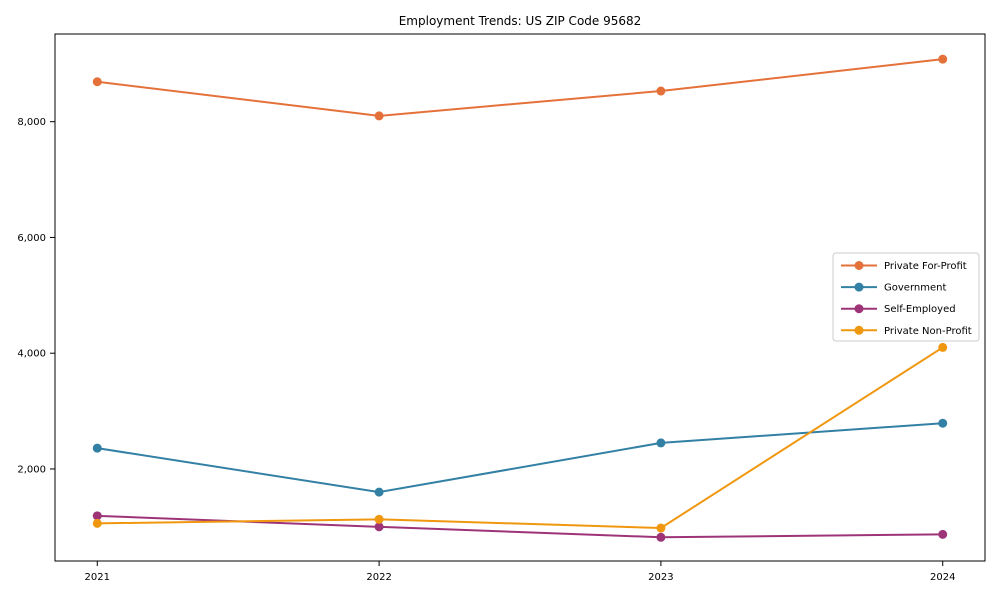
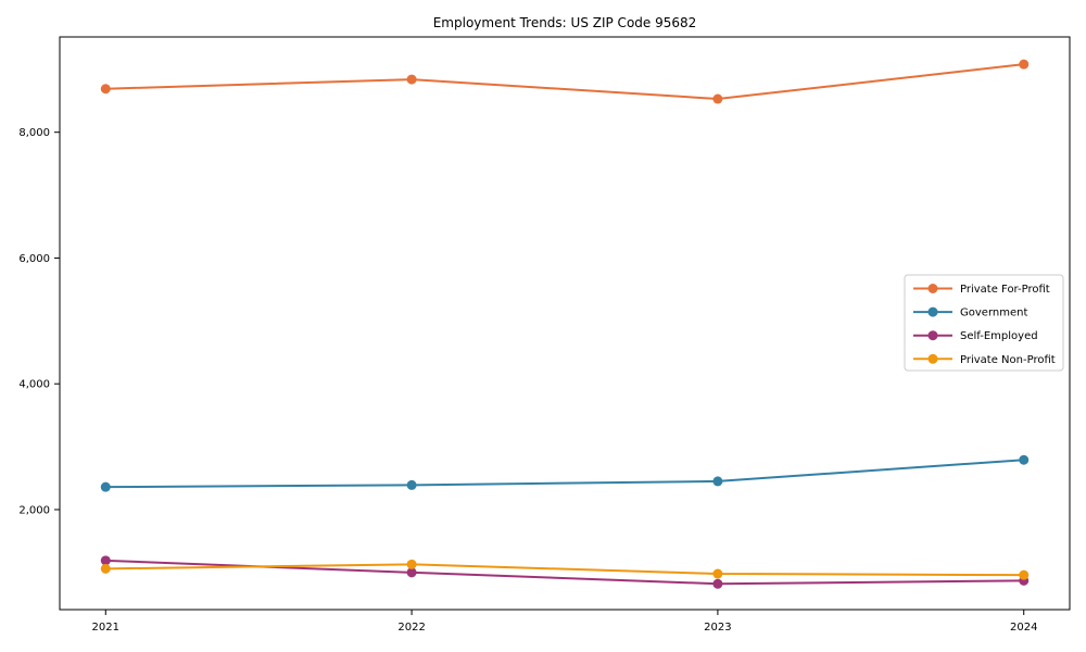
Private For-Profit/2022: 8100 -> 8800
Government/2022: 1600 -> 2400
Private Non-Profit/2024: 4100 -> 1000
